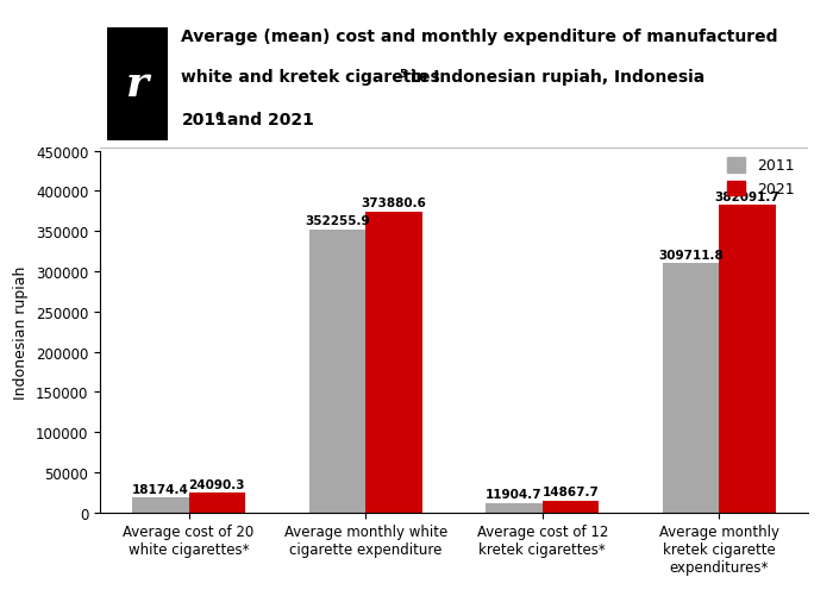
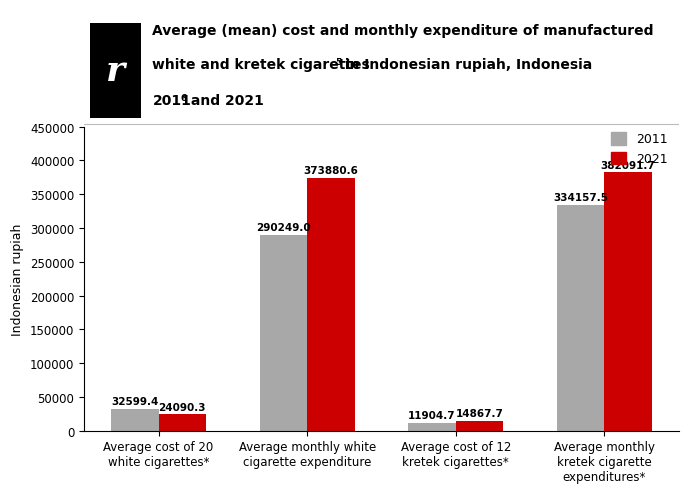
2011/Average cost of 20 white cigarettes*: 18174.4 -> 32599.4
2011/Average monthly white cigarette expenditure: 352255.9 -> 290249.0
2011/Average monthly kretek cigarette expenditures*: 309711.8 -> 334157.5
